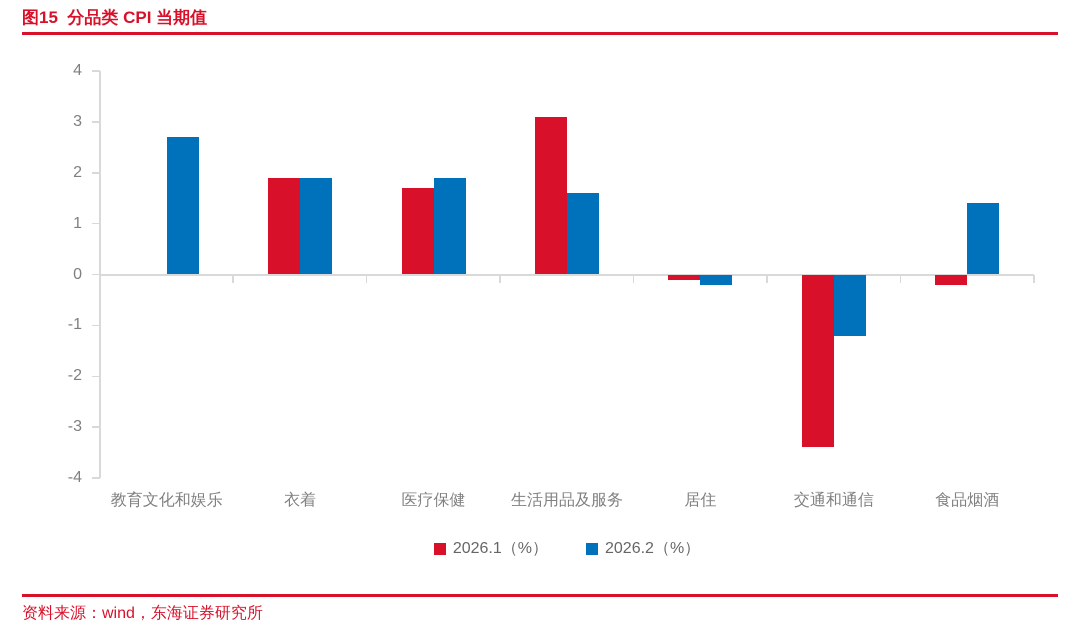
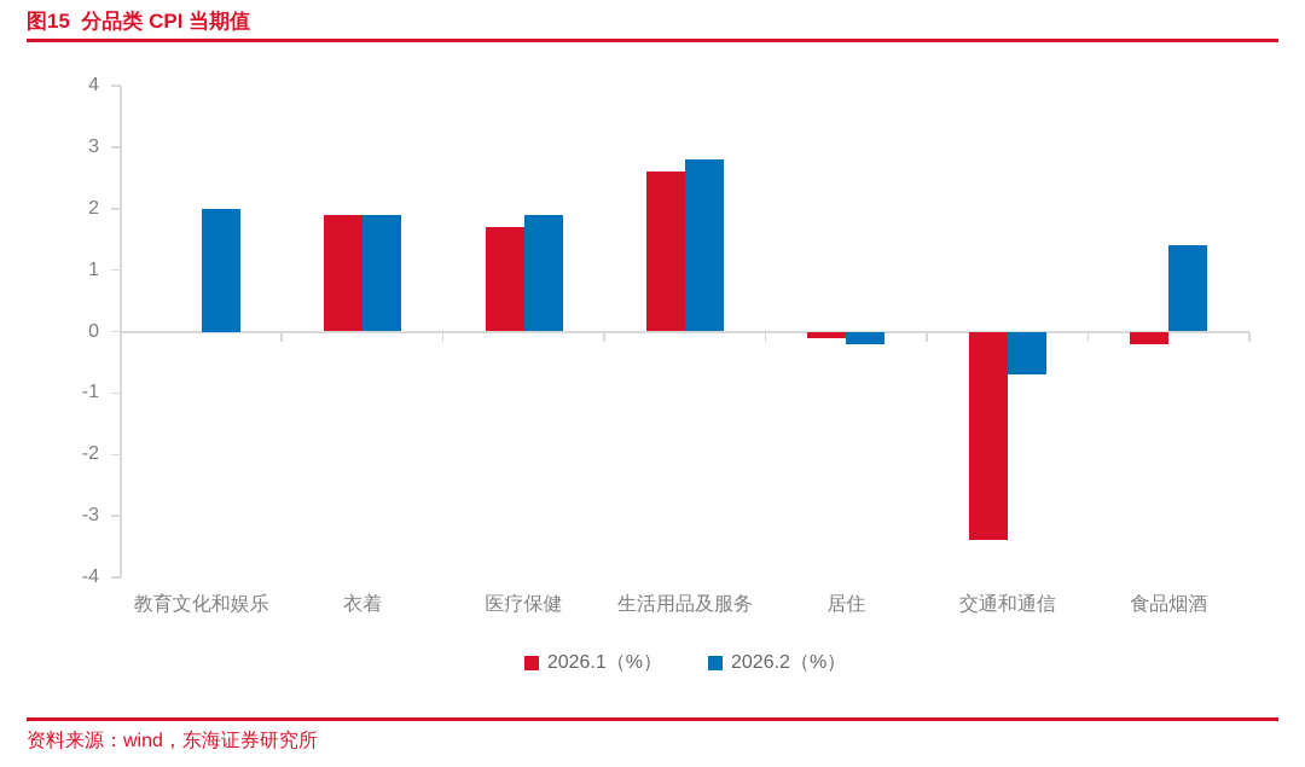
2026.2（%）/教育文化和娱乐: 2.7 -> 2.0
2026.1（%）/生活用品及服务: 3.1 -> 2.6
2026.2（%）/生活用品及服务: 1.6 -> 2.8
2026.2（%）/交通和通信: -1.2 -> -0.7
